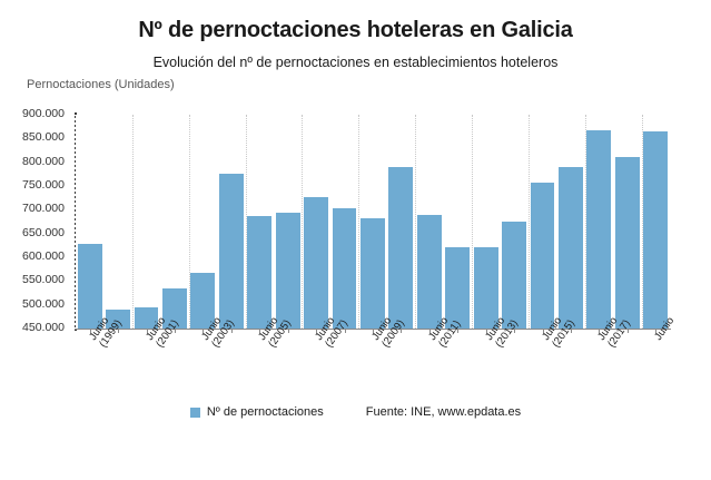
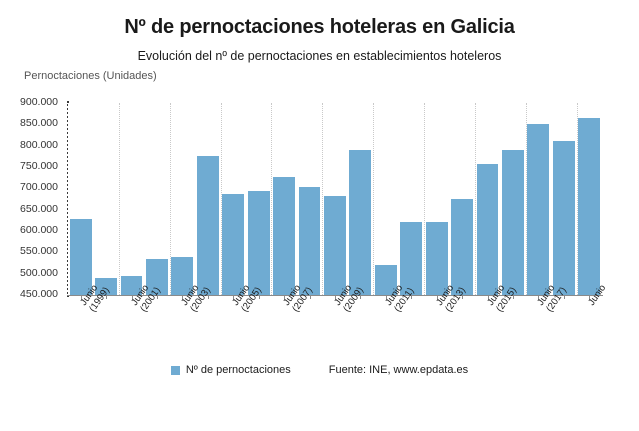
Junio (2003): 570000 -> 540000
Junio (2011): 690000 -> 520000
Junio (2017): 870000 -> 850000
